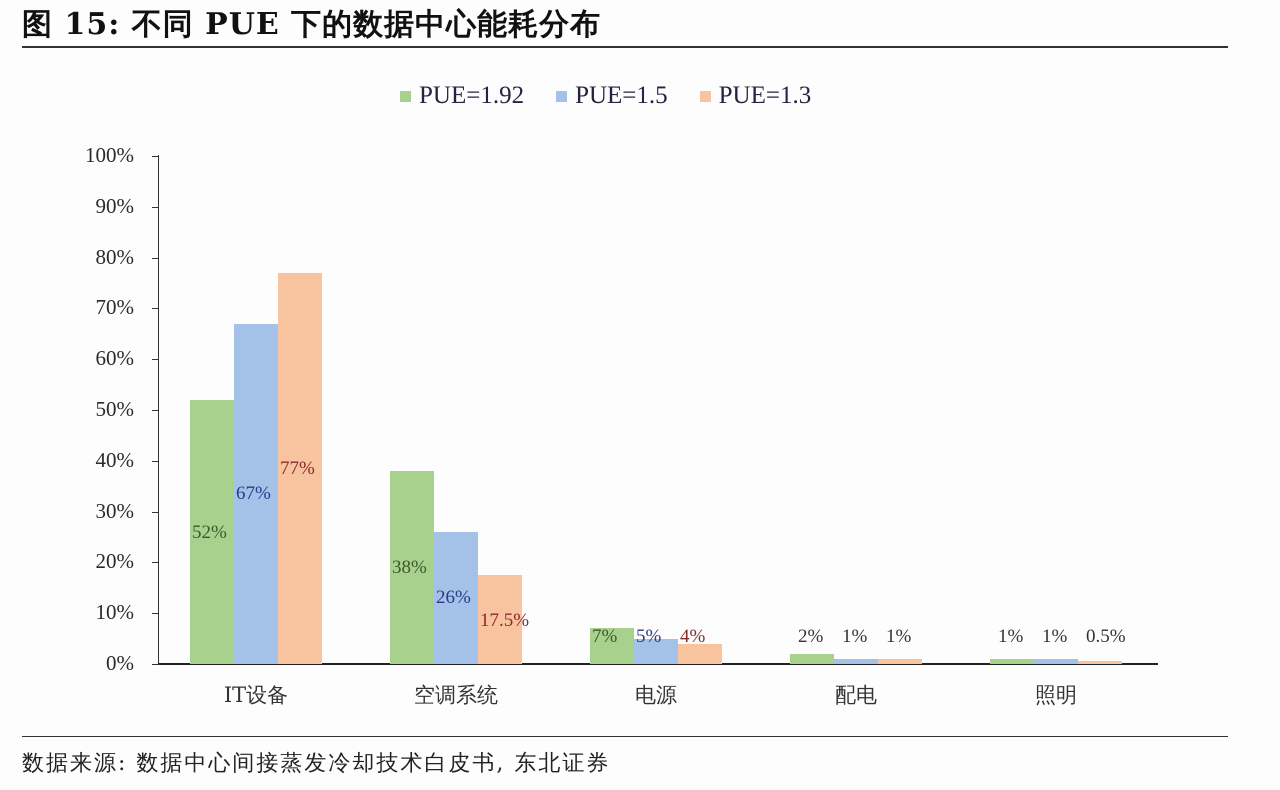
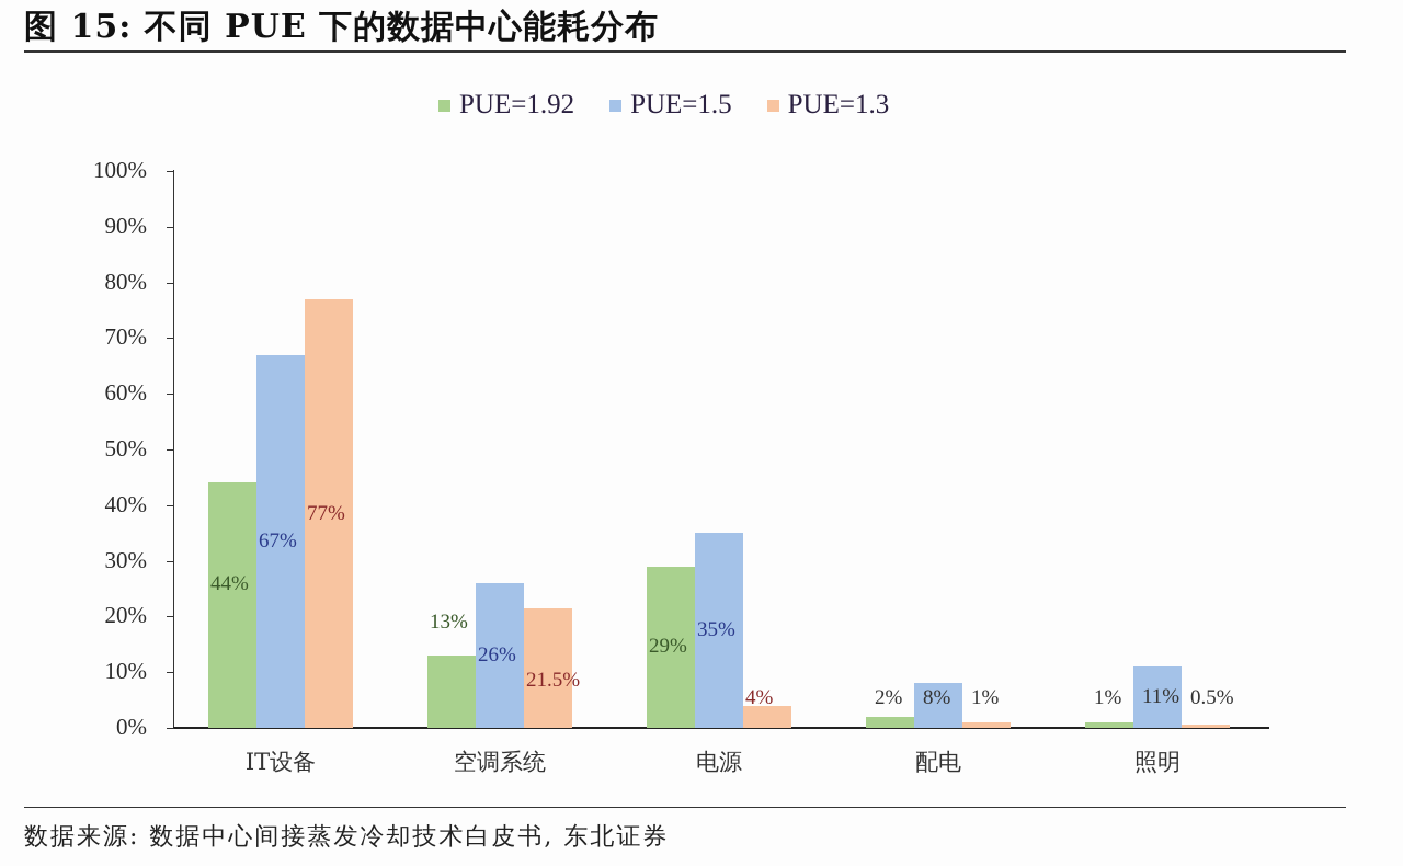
PUE=1.92/IT设备: 52% -> 44%
PUE=1.92/空调系统: 38% -> 13%
PUE=1.3/空调系统: 17.5% -> 21.5%
PUE=1.92/电源: 7% -> 29%
PUE=1.5/电源: 5% -> 35%
PUE=1.5/配电: 1% -> 8%
PUE=1.5/照明: 1% -> 11%
